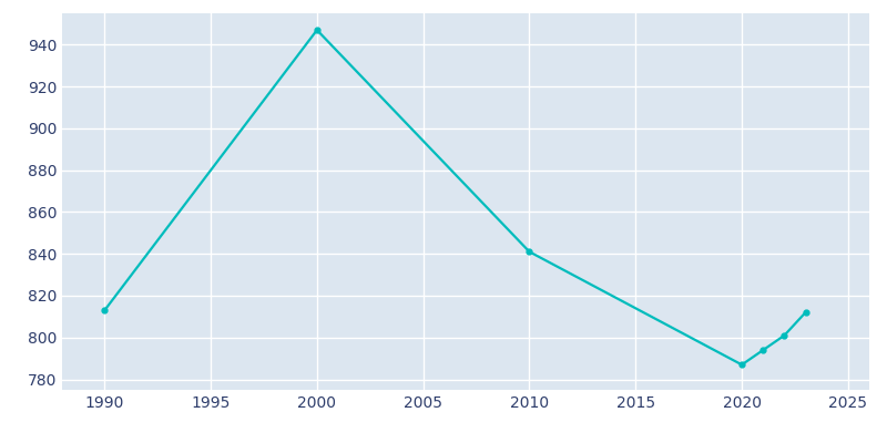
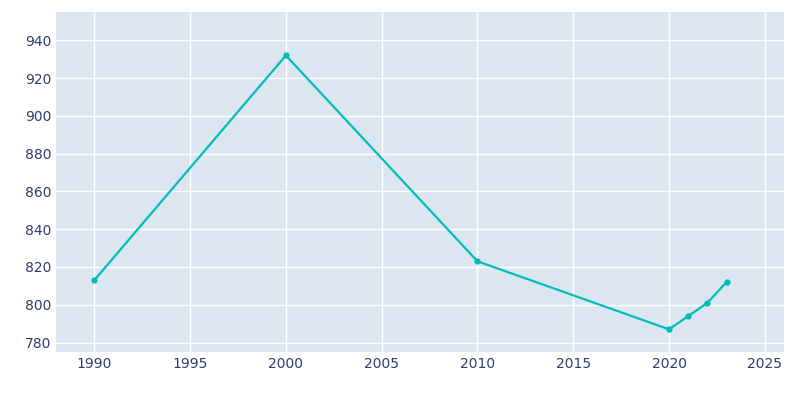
2000: 947 -> 932
2010: 841 -> 823
